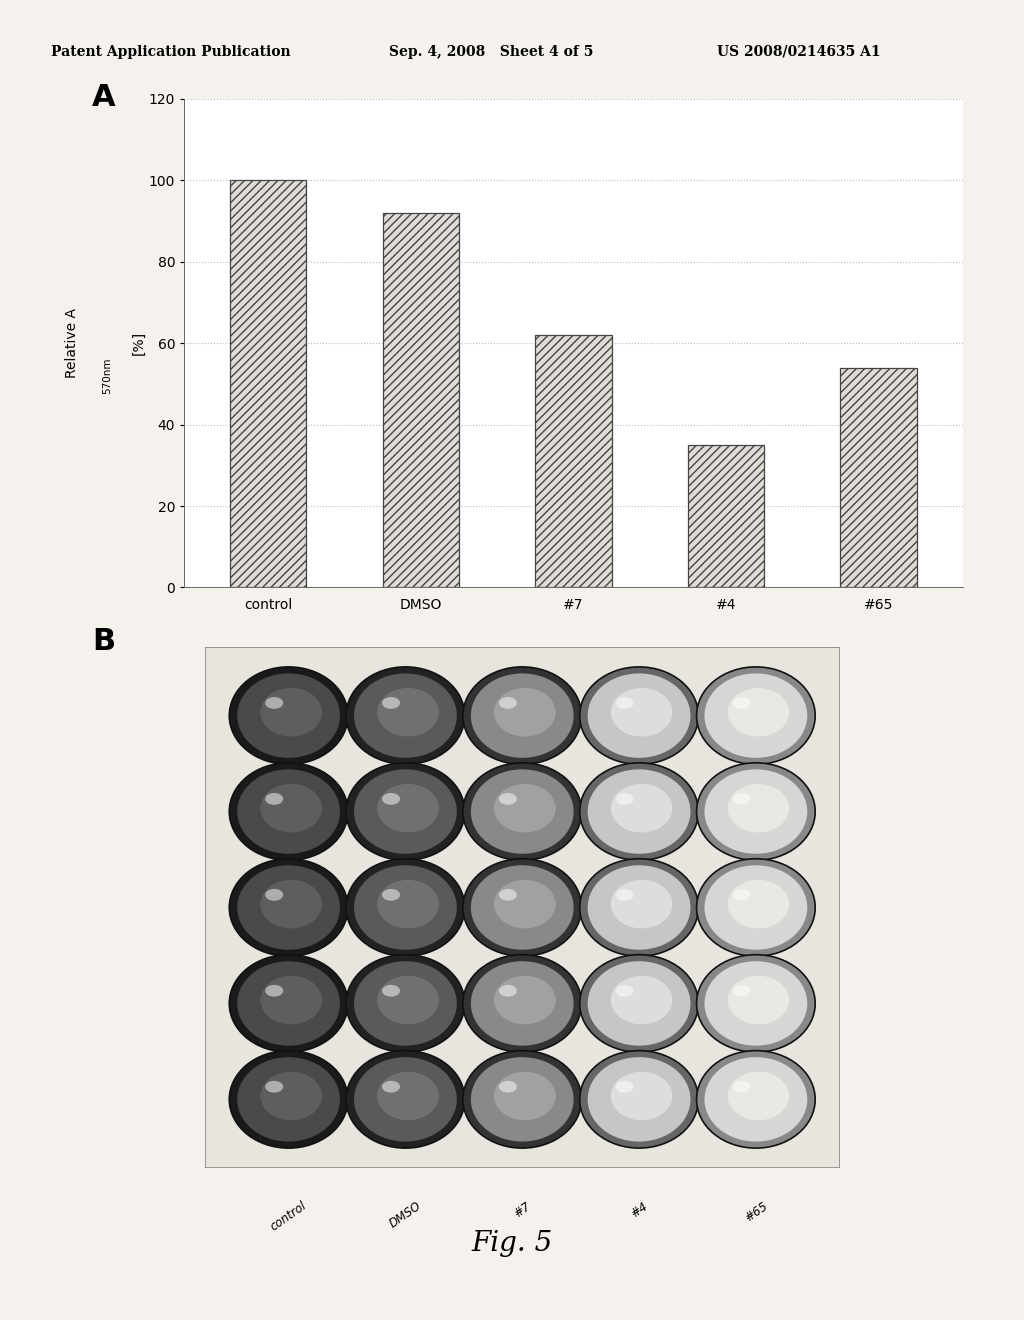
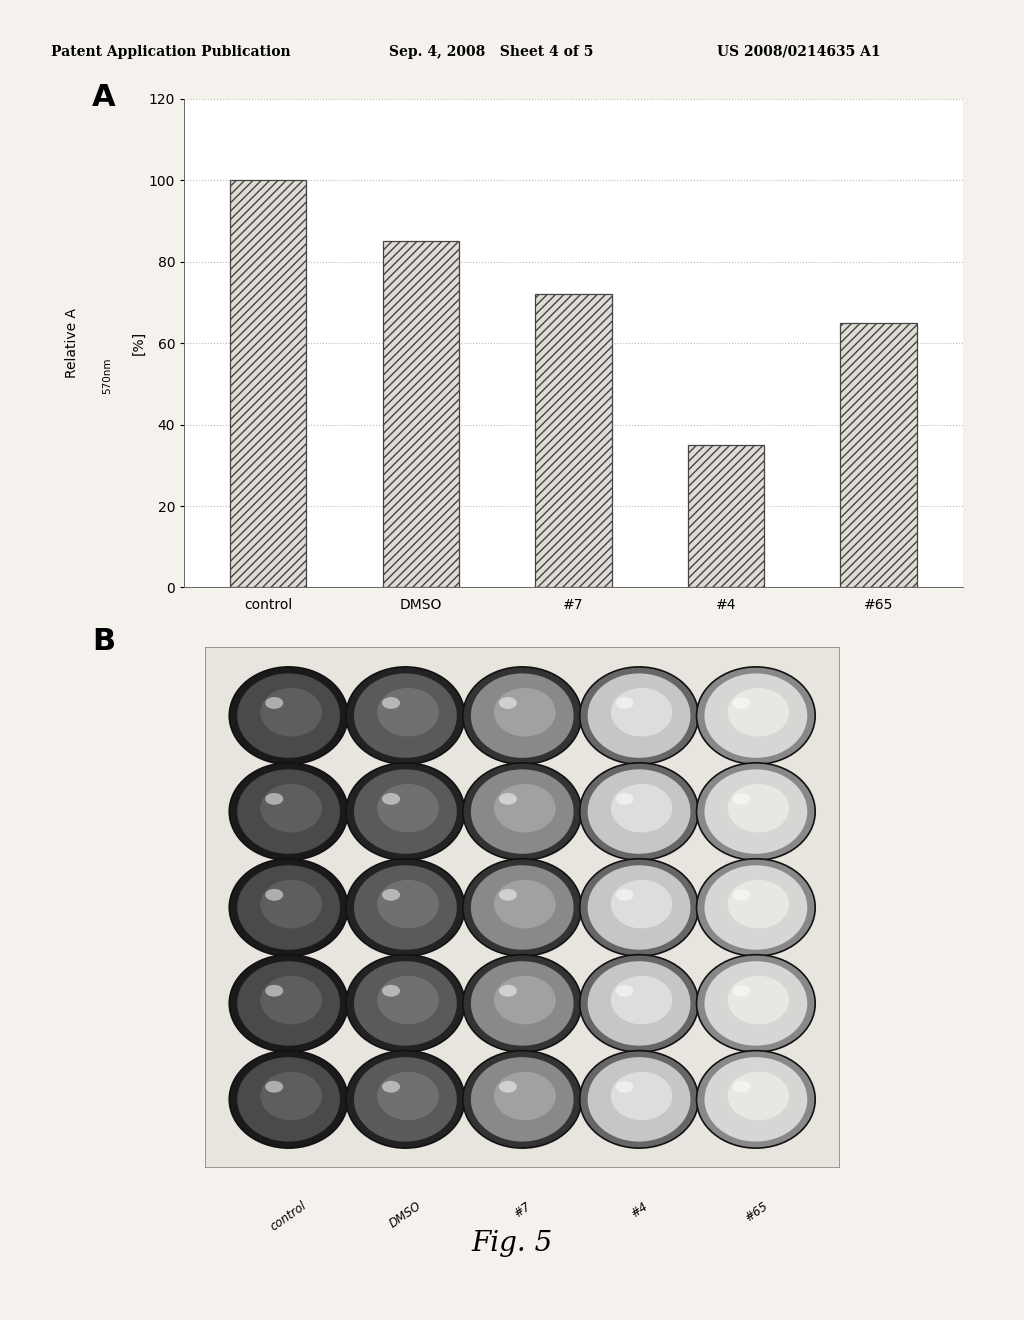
DMSO: 92 -> 85
#7: 62 -> 72
#65: 54 -> 65
